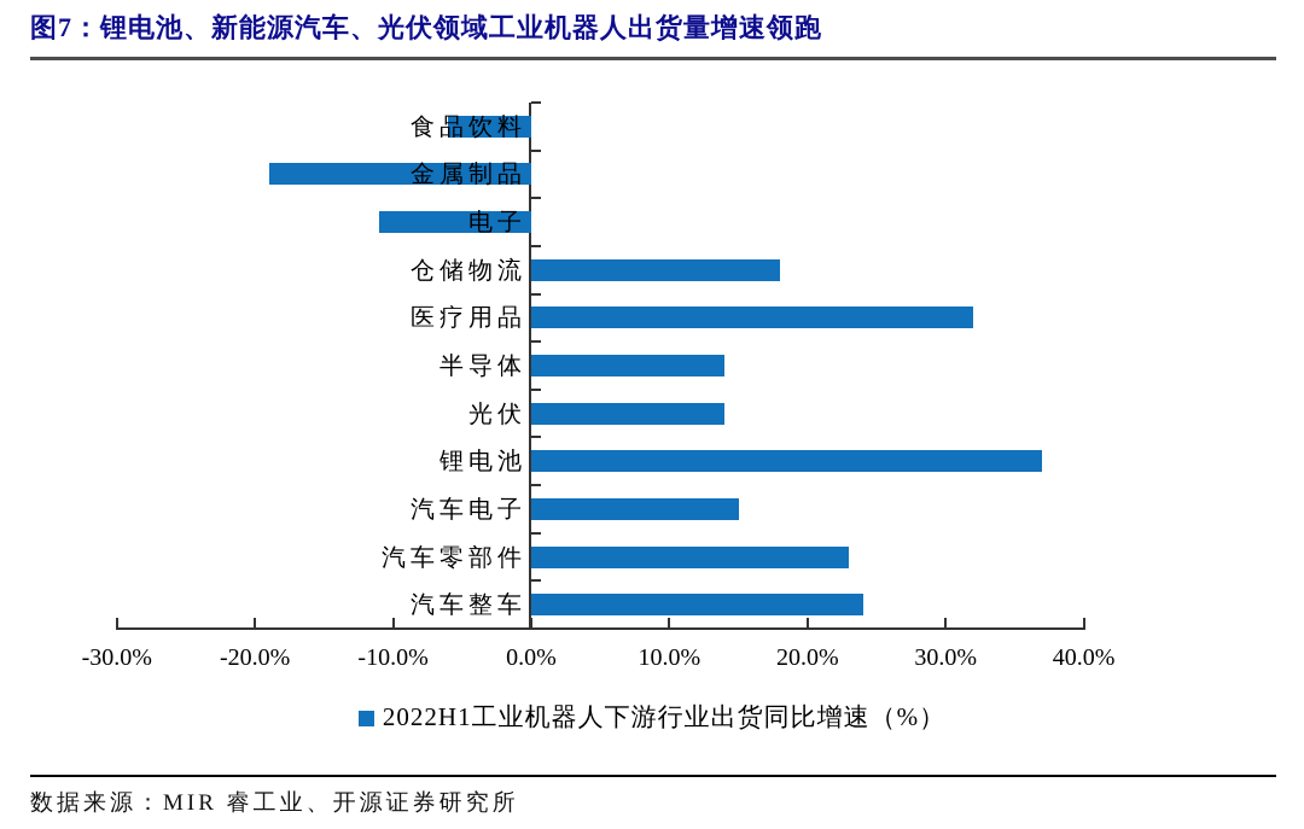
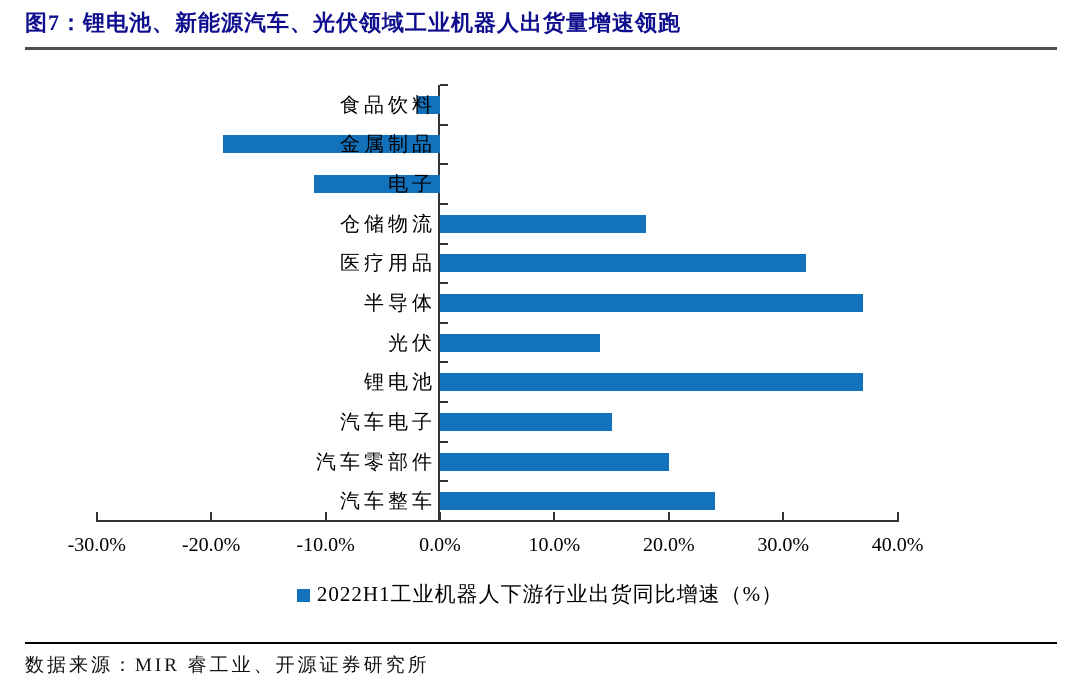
食品饮料: -6% -> -2%
半导体: 14% -> 37%
汽车零部件: 23% -> 20%
